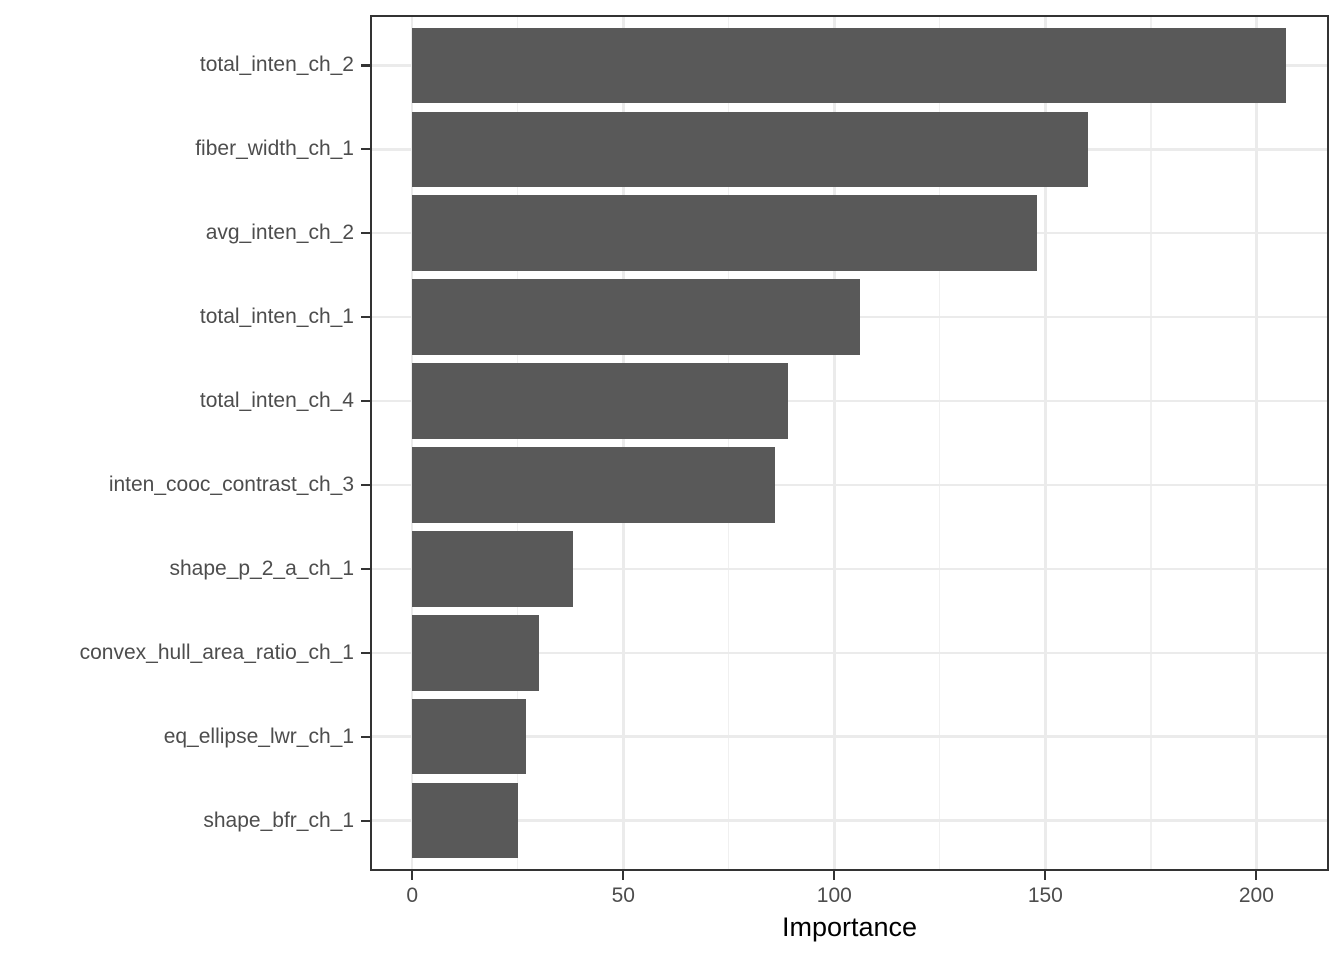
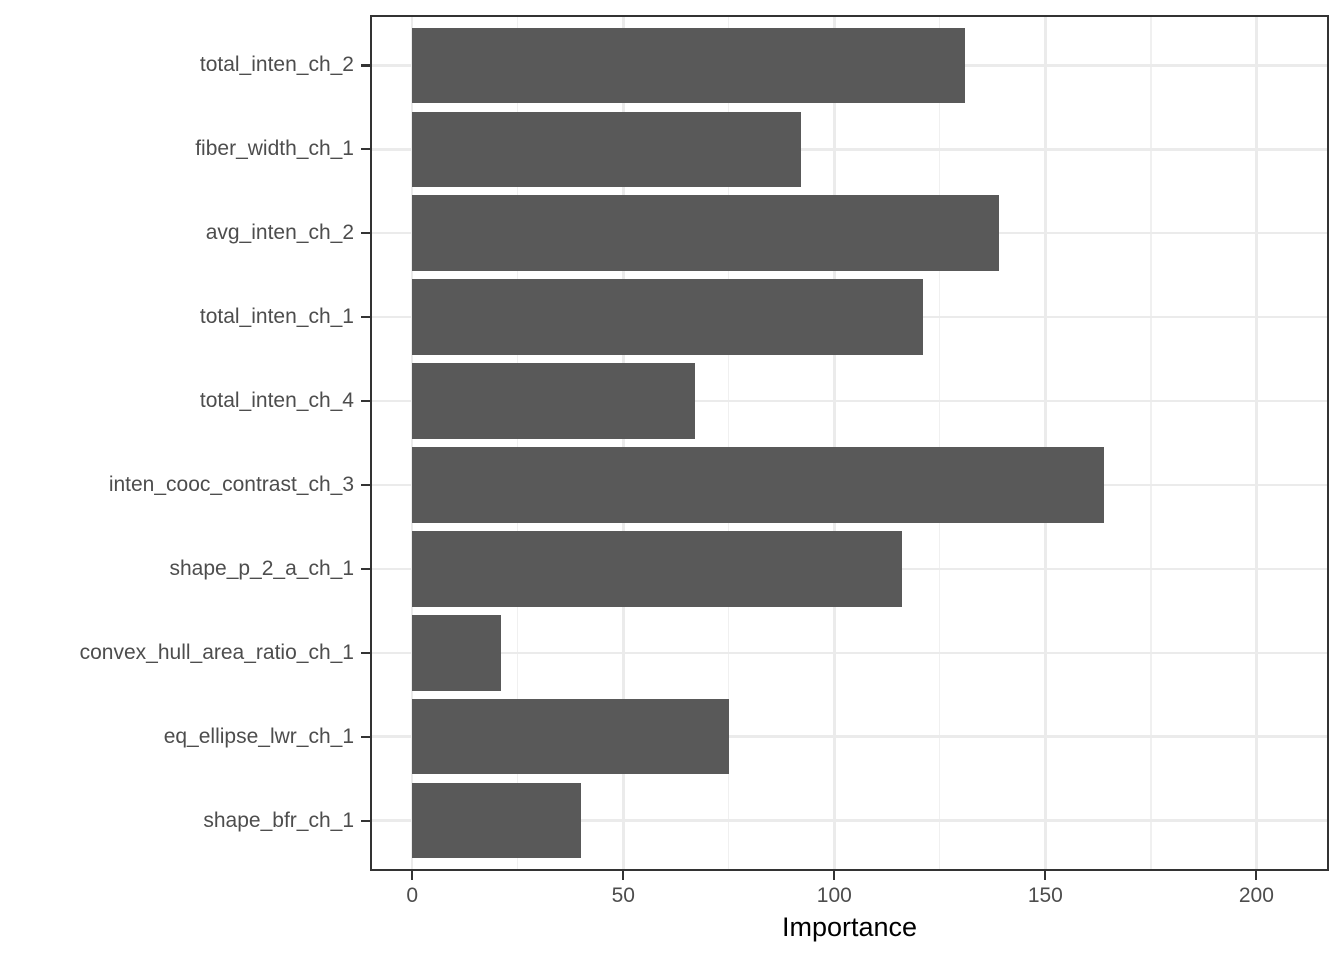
total_inten_ch_2: 207 -> 131
fiber_width_ch_1: 160 -> 92
avg_inten_ch_2: 148 -> 139
total_inten_ch_1: 106 -> 121
total_inten_ch_4: 89 -> 67
inten_cooc_contrast_ch_3: 86 -> 164
shape_p_2_a_ch_1: 38 -> 116
convex_hull_area_ratio_ch_1: 30 -> 21
eq_ellipse_lwr_ch_1: 27 -> 75
shape_bfr_ch_1: 25 -> 40
